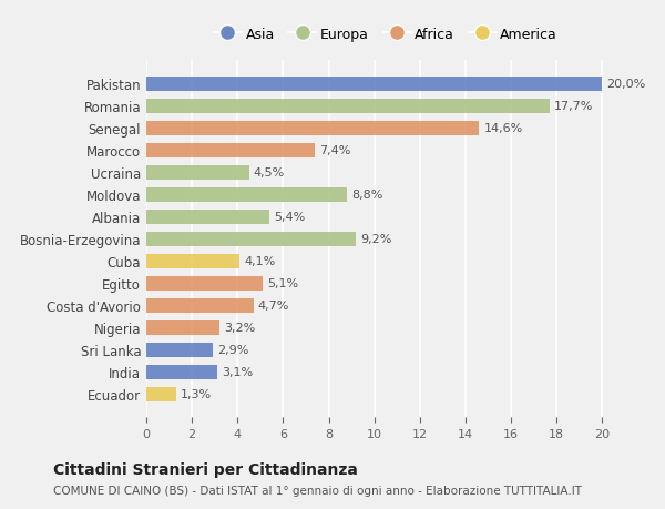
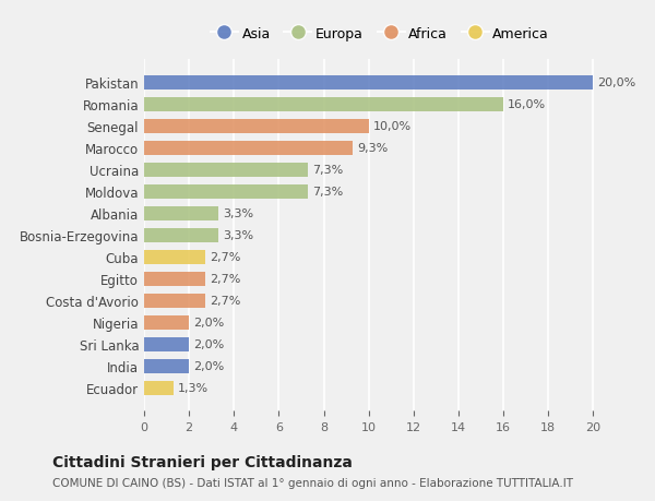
Romania: 17,7% -> 16,0%
Senegal: 14,6% -> 10,0%
Marocco: 7,4% -> 9,3%
Ucraina: 4,5% -> 7,3%
Moldova: 8,8% -> 7,3%
Albania: 5,4% -> 3,3%
Bosnia-Erzegovina: 9,2% -> 3,3%
Cuba: 4,1% -> 2,7%
Egitto: 5,1% -> 2,7%
Costa d'Avorio: 4,7% -> 2,7%
Nigeria: 3,2% -> 2,0%
Sri Lanka: 2,9% -> 2,0%
India: 3,1% -> 2,0%
